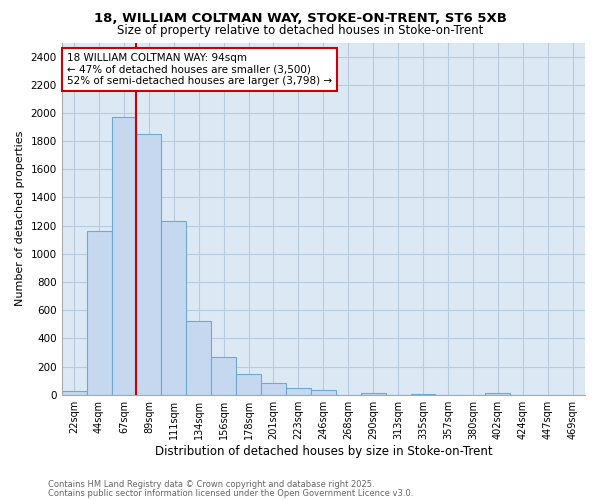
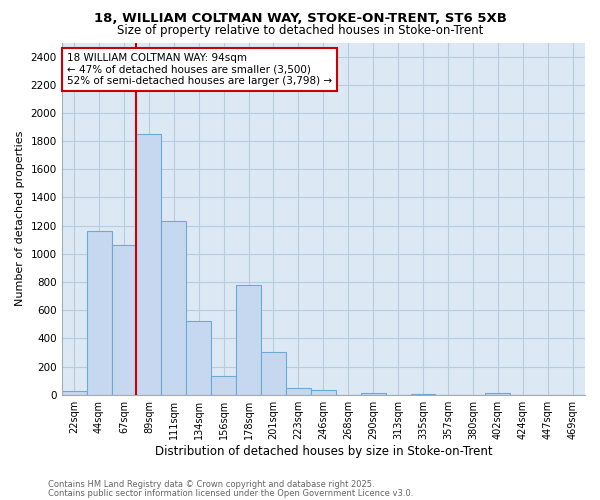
67sqm: 1970 -> 1060
156sqm: 270 -> 130
178sqm: 150 -> 780
201sqm: 80 -> 300
